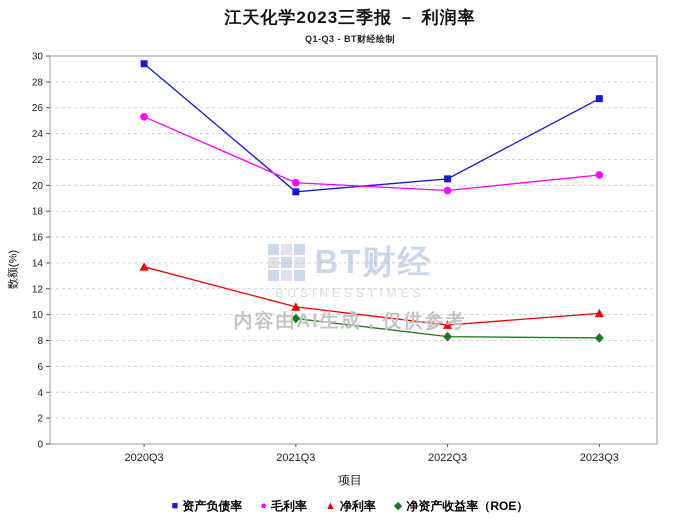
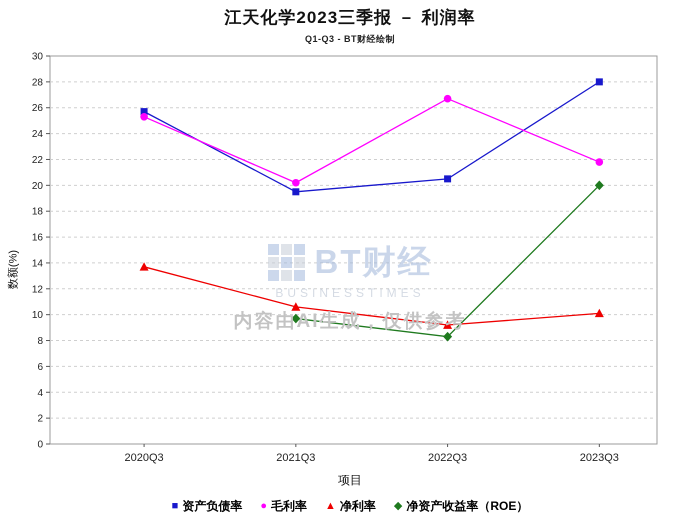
资产负债率/2020Q3: 29.4 -> 25.7
毛利率/2022Q3: 19.6 -> 26.7
资产负债率/2023Q3: 26.7 -> 28.0
毛利率/2023Q3: 20.8 -> 21.8
净资产收益率（ROE）/2023Q3: 8.2 -> 20.0
